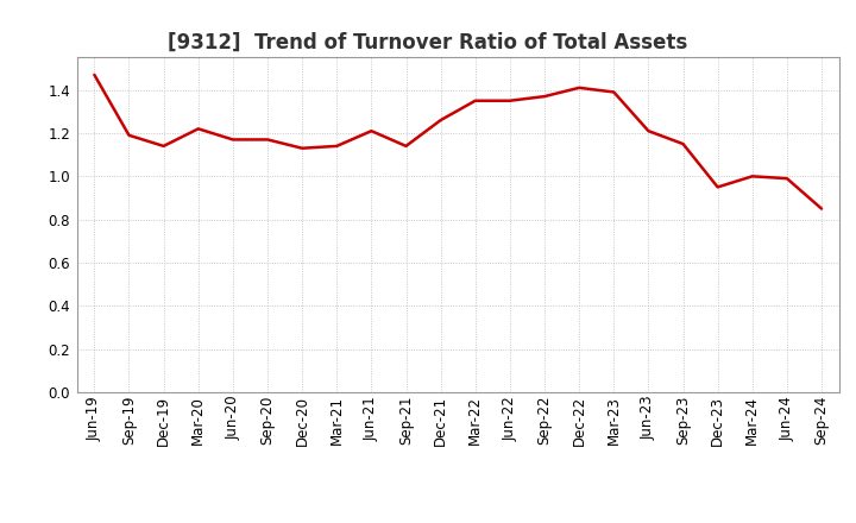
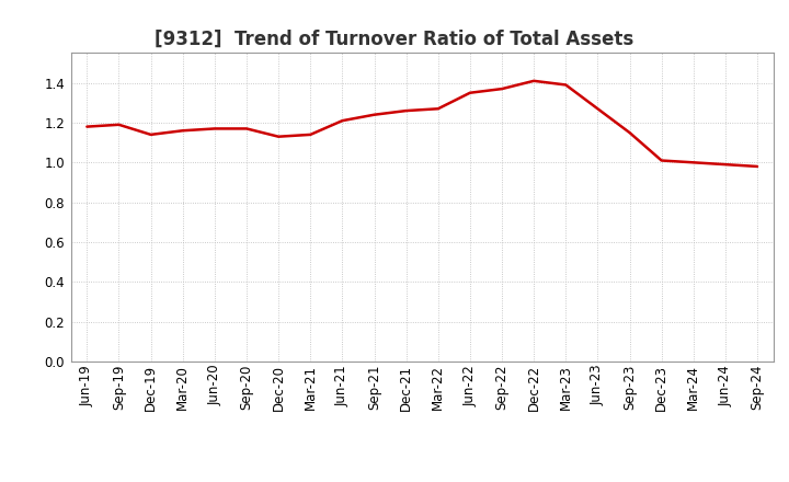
Jun-19: 1.47 -> 1.18
Mar-20: 1.22 -> 1.16
Sep-21: 1.14 -> 1.24
Mar-22: 1.35 -> 1.27
Jun-23: 1.21 -> 1.27
Dec-23: 0.95 -> 1.01
Sep-24: 0.85 -> 0.98
